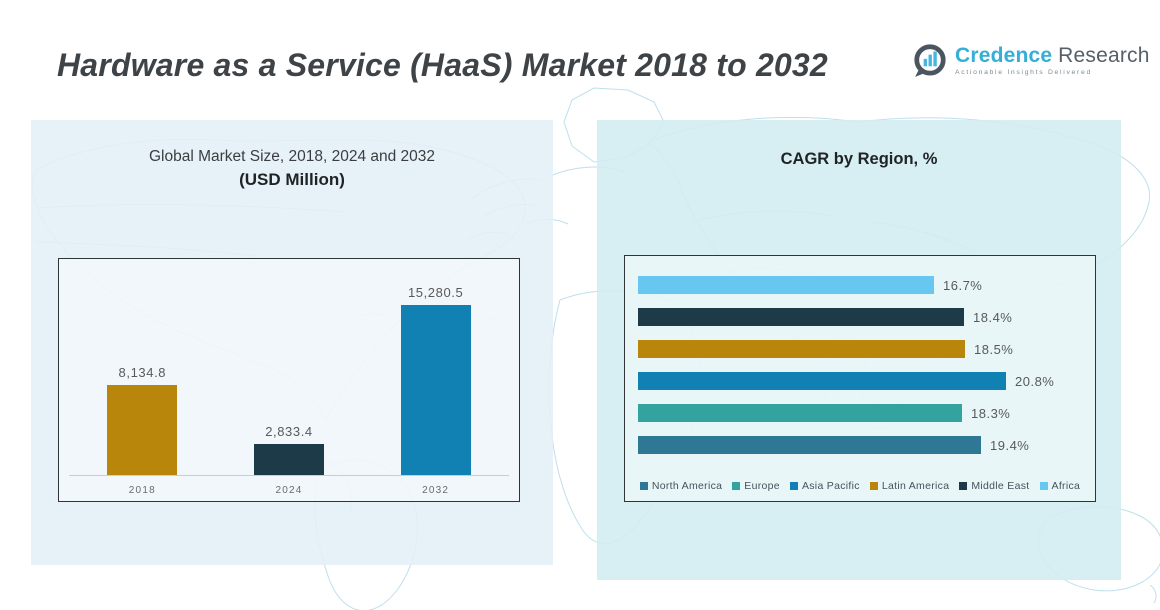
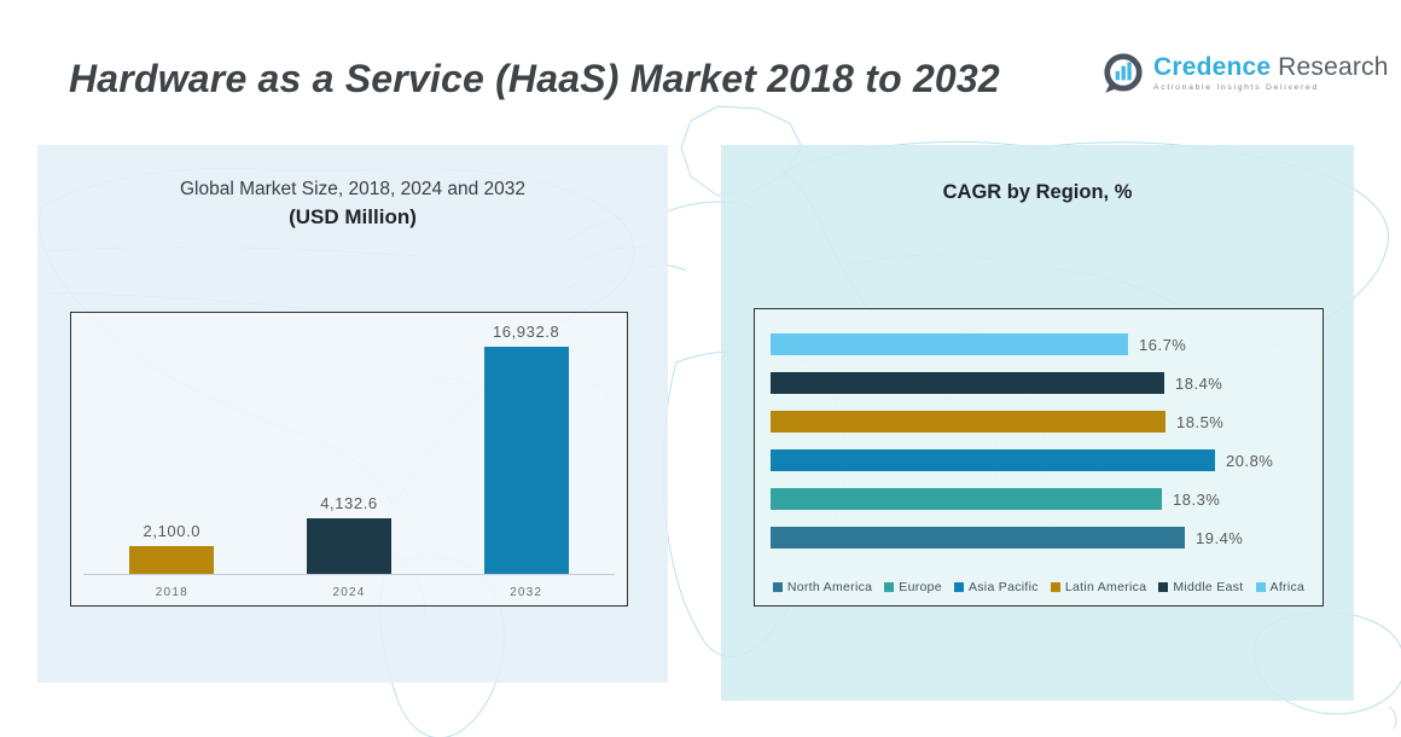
Global Market Size, 2018, 2024 and 2032 (USD Million)/2018: 8,134.8 -> 2,100.0
Global Market Size, 2018, 2024 and 2032 (USD Million)/2024: 2,833.4 -> 4,132.6
Global Market Size, 2018, 2024 and 2032 (USD Million)/2032: 15,280.5 -> 16,932.8
